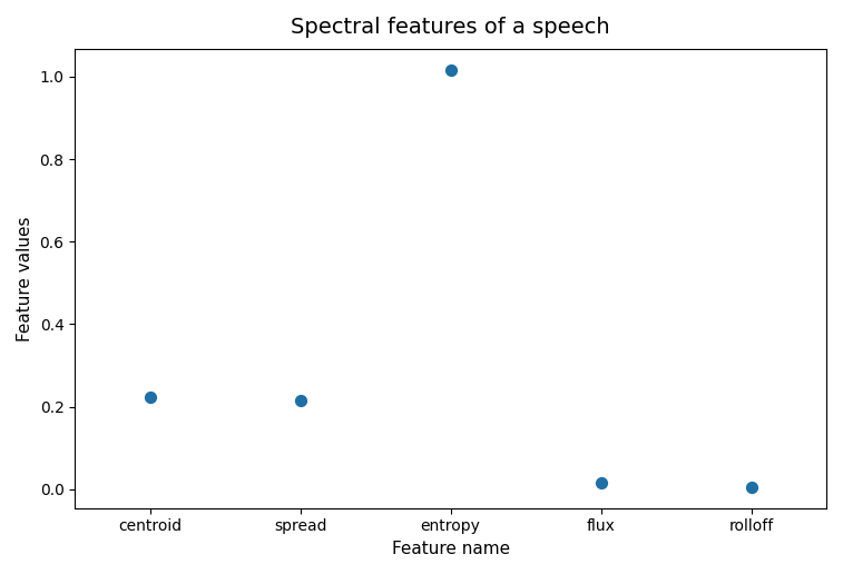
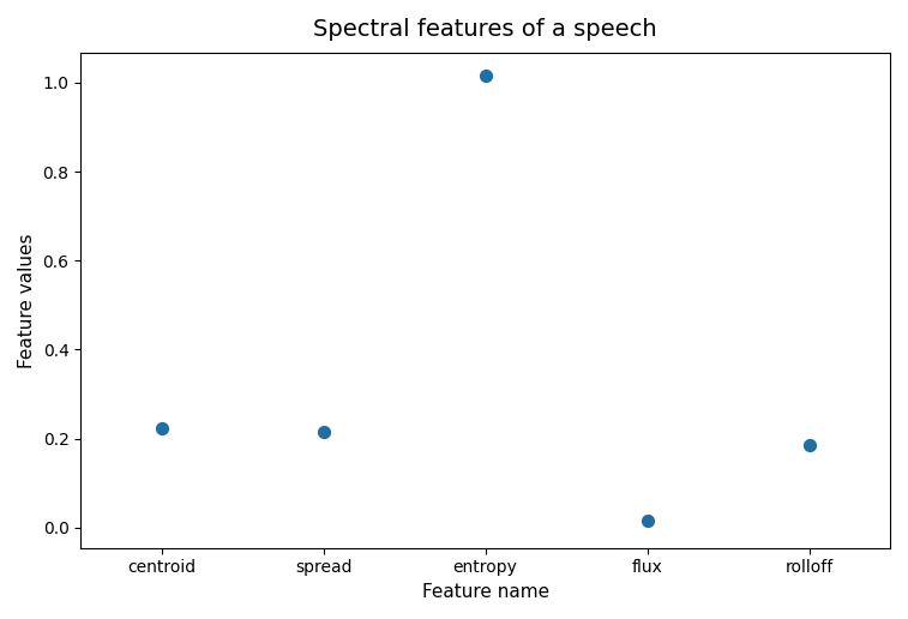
rolloff: 0.005 -> 0.185
